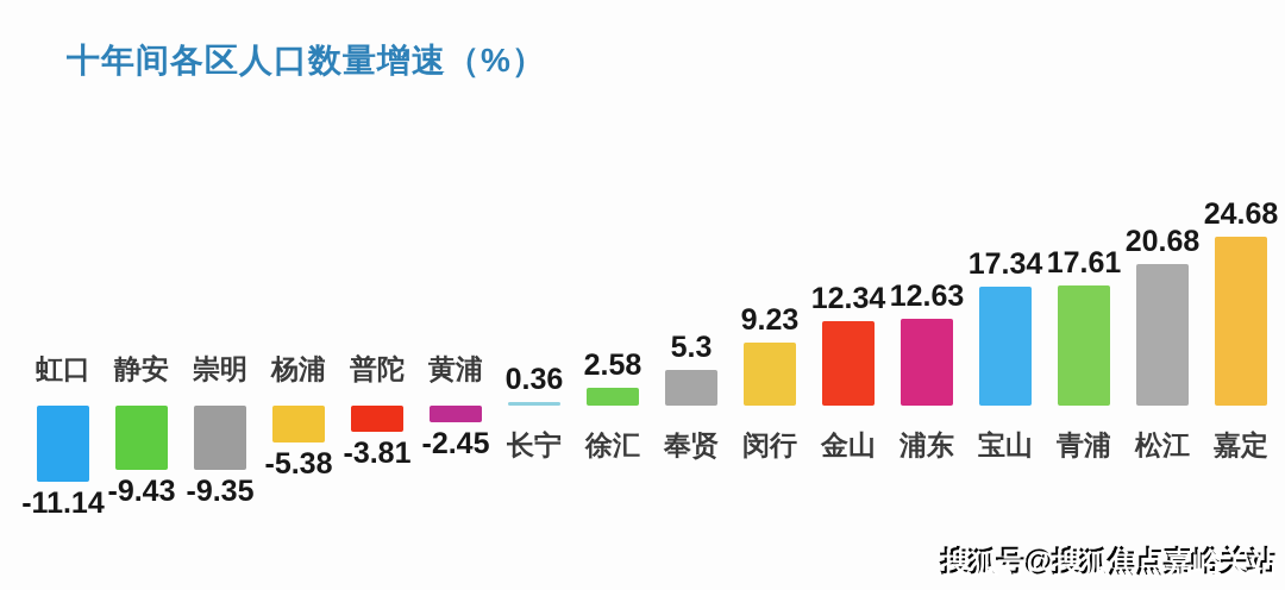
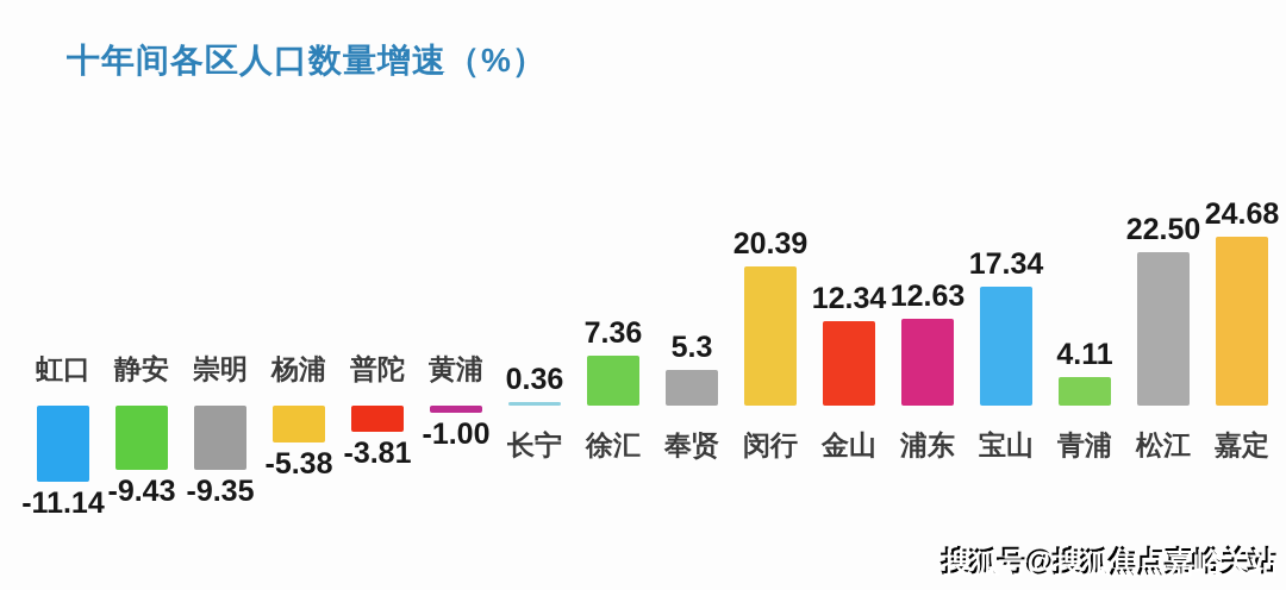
黄浦: -2.45 -> -1.00
徐汇: 2.58 -> 7.36
闵行: 9.23 -> 20.39
青浦: 17.61 -> 4.11
松江: 20.68 -> 22.50
